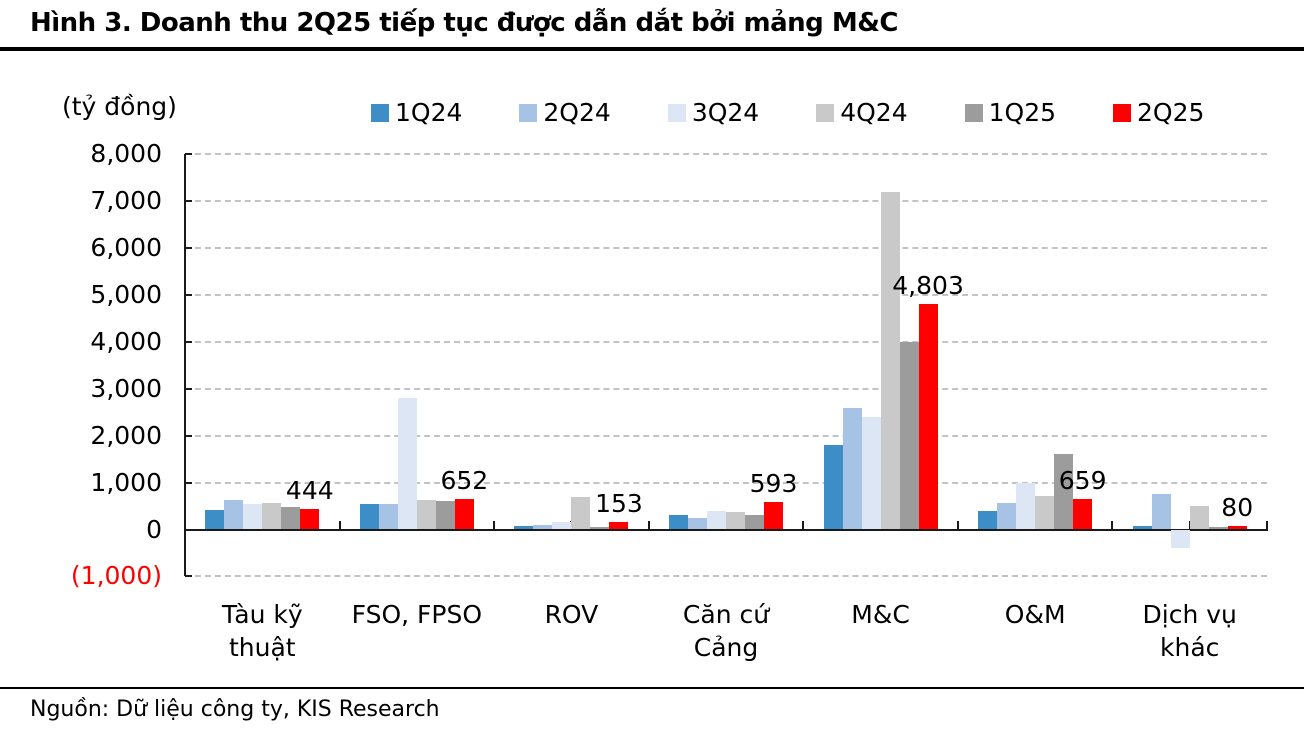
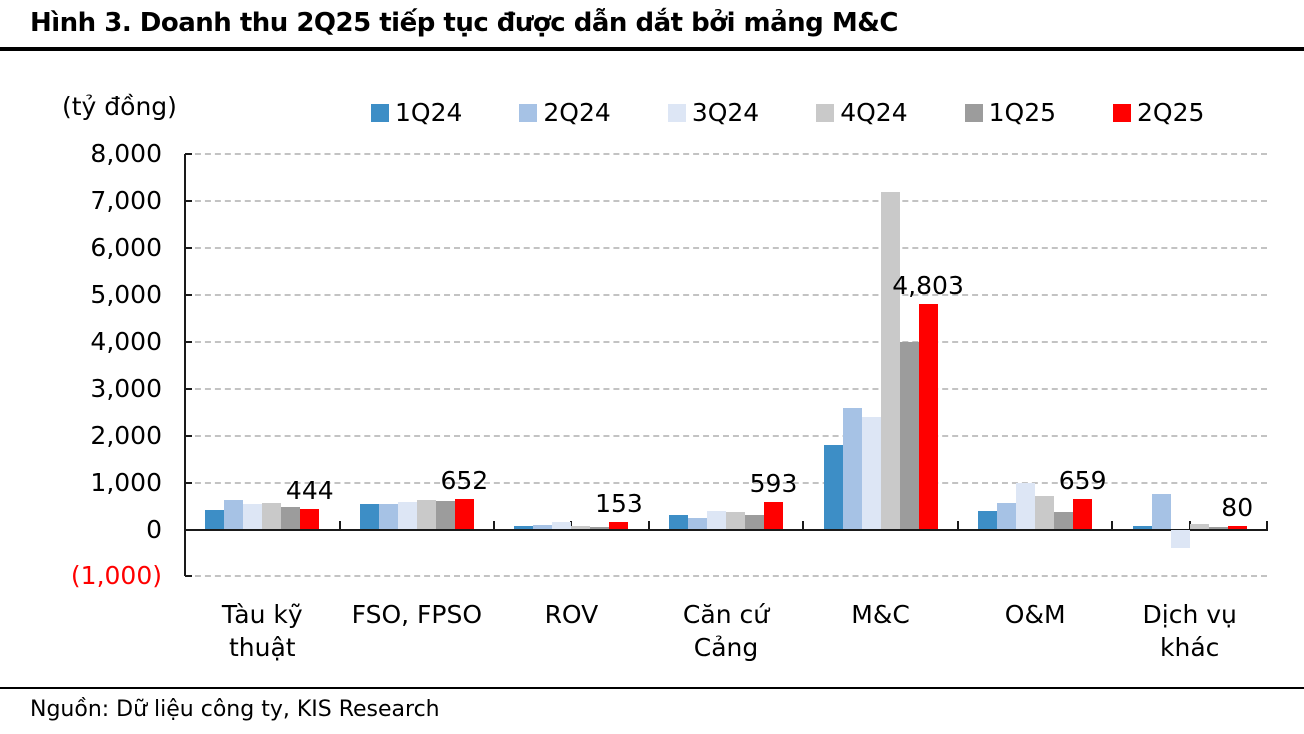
3Q24/FSO, FPSO: 2800 -> 600
4Q24/ROV: 700 -> 100
1Q25/O&M: 1600 -> 400
4Q24/Dịch vụ khác: 500 -> 100
